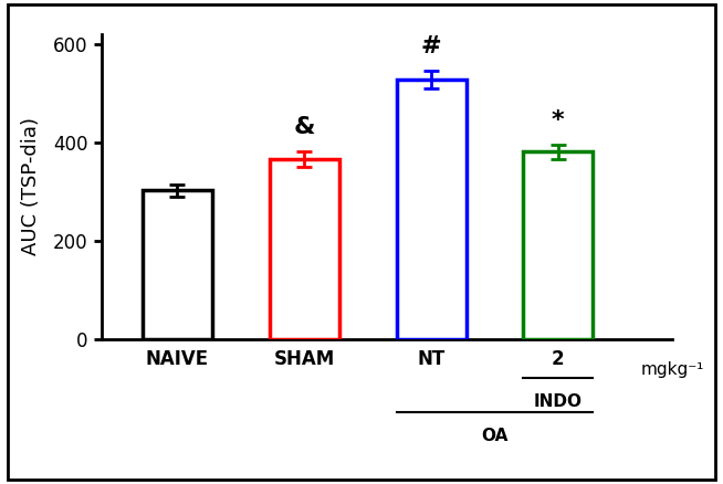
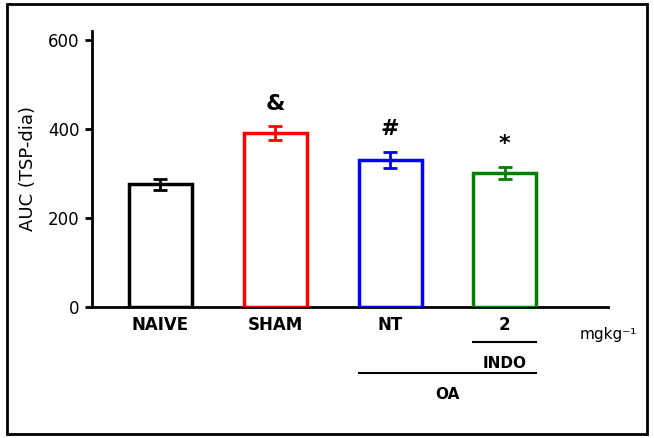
NAIVE: 302 -> 275
SHAM: 365 -> 390
NT: 527 -> 330
2: 380 -> 300
